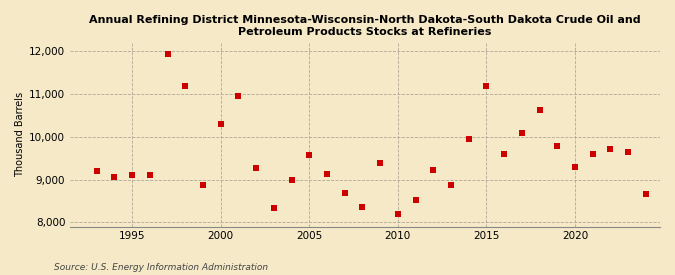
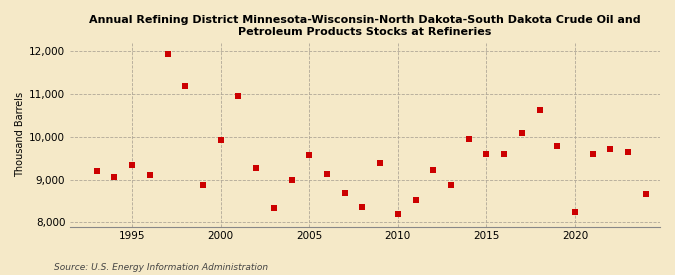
1995: 9,100 -> 9,350
2000: 10,300 -> 9,920
2015: 11,200 -> 9,600
2020: 9,300 -> 8,240
